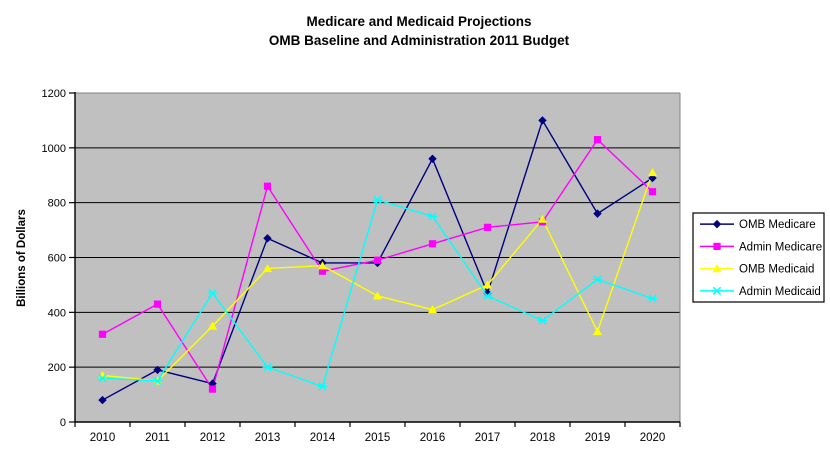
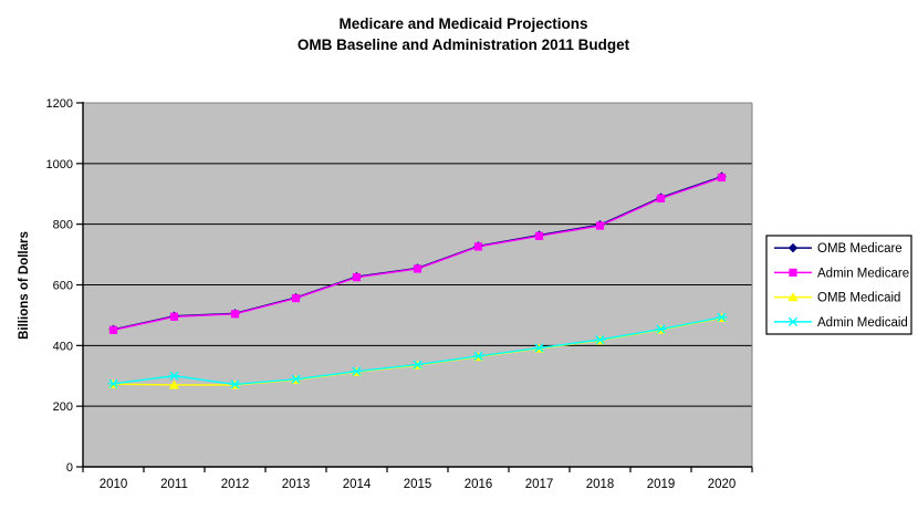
OMB Medicare/2010: 80 -> 450
Admin Medicare/2010: 320 -> 450
OMB Medicaid/2010: 170 -> 270
Admin Medicaid/2010: 160 -> 270
OMB Medicare/2011: 190 -> 500
Admin Medicare/2011: 430 -> 500
OMB Medicaid/2011: 150 -> 270
Admin Medicaid/2011: 150 -> 300
OMB Medicare/2012: 140 -> 510
Admin Medicare/2012: 120 -> 500
OMB Medicaid/2012: 350 -> 270
Admin Medicaid/2012: 470 -> 270
OMB Medicare/2013: 670 -> 560
Admin Medicare/2013: 860 -> 560
OMB Medicaid/2013: 560 -> 290
Admin Medicaid/2013: 200 -> 290
OMB Medicare/2014: 580 -> 630
Admin Medicare/2014: 550 -> 620
OMB Medicaid/2014: 570 -> 310
Admin Medicaid/2014: 130 -> 320
OMB Medicare/2015: 580 -> 660
Admin Medicare/2015: 590 -> 650
OMB Medicaid/2015: 460 -> 340
Admin Medicaid/2015: 810 -> 340
OMB Medicare/2016: 960 -> 730
Admin Medicare/2016: 650 -> 730
OMB Medicaid/2016: 410 -> 360
Admin Medicaid/2016: 750 -> 360
OMB Medicare/2017: 470 -> 760
Admin Medicare/2017: 710 -> 760
OMB Medicaid/2017: 500 -> 390
Admin Medicaid/2017: 460 -> 390
OMB Medicare/2018: 1100 -> 800
Admin Medicare/2018: 730 -> 800
OMB Medicaid/2018: 740 -> 420
Admin Medicaid/2018: 370 -> 420
OMB Medicare/2019: 760 -> 890
Admin Medicare/2019: 1030 -> 880
OMB Medicaid/2019: 330 -> 450
Admin Medicaid/2019: 520 -> 450
OMB Medicare/2020: 890 -> 960
Admin Medicare/2020: 840 -> 950
OMB Medicaid/2020: 910 -> 490
Admin Medicaid/2020: 450 -> 490
